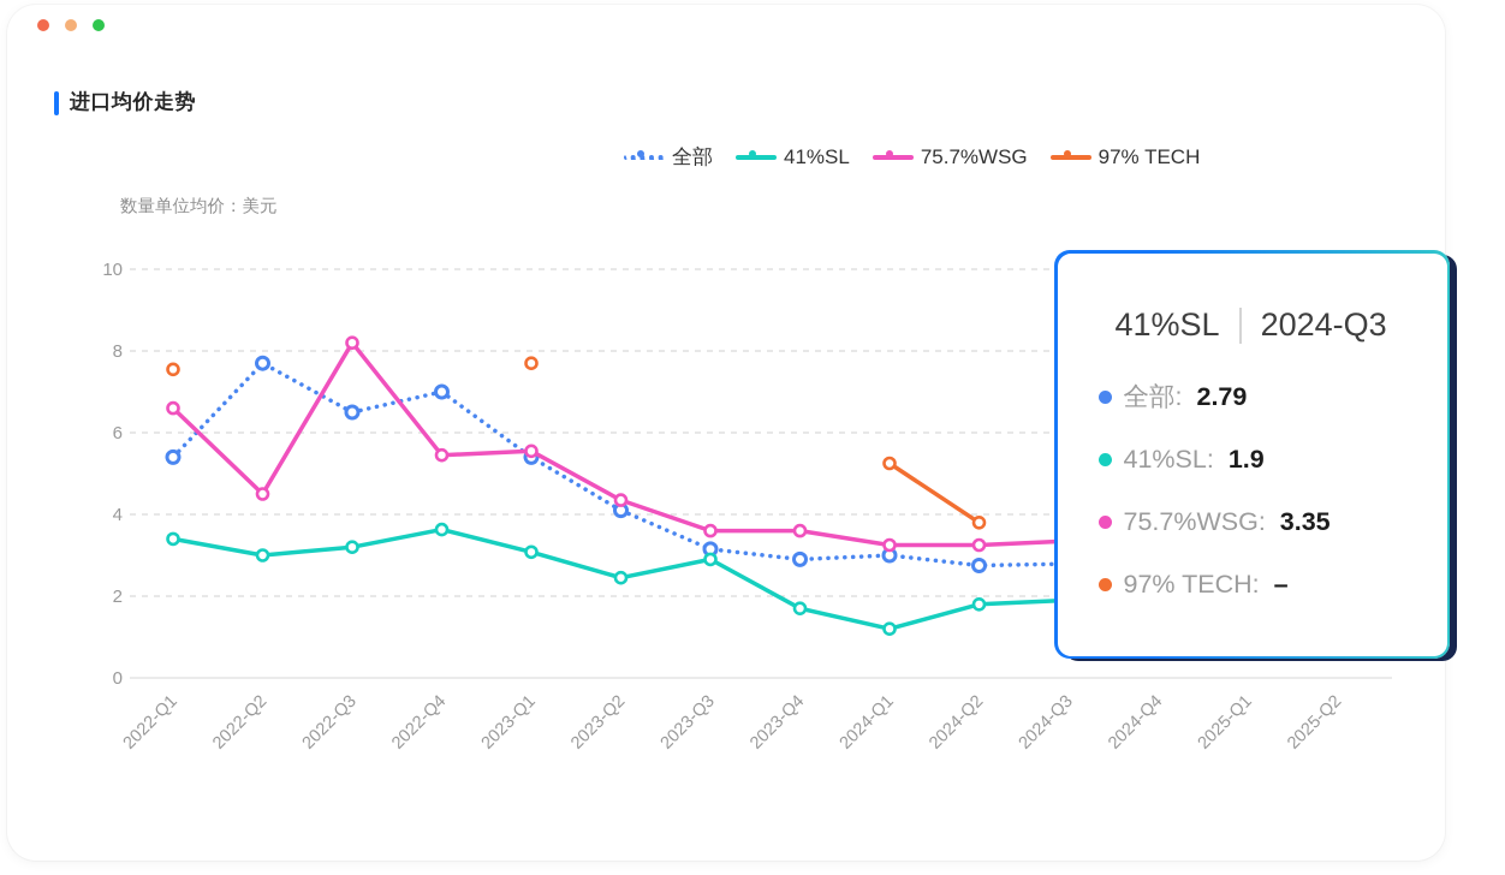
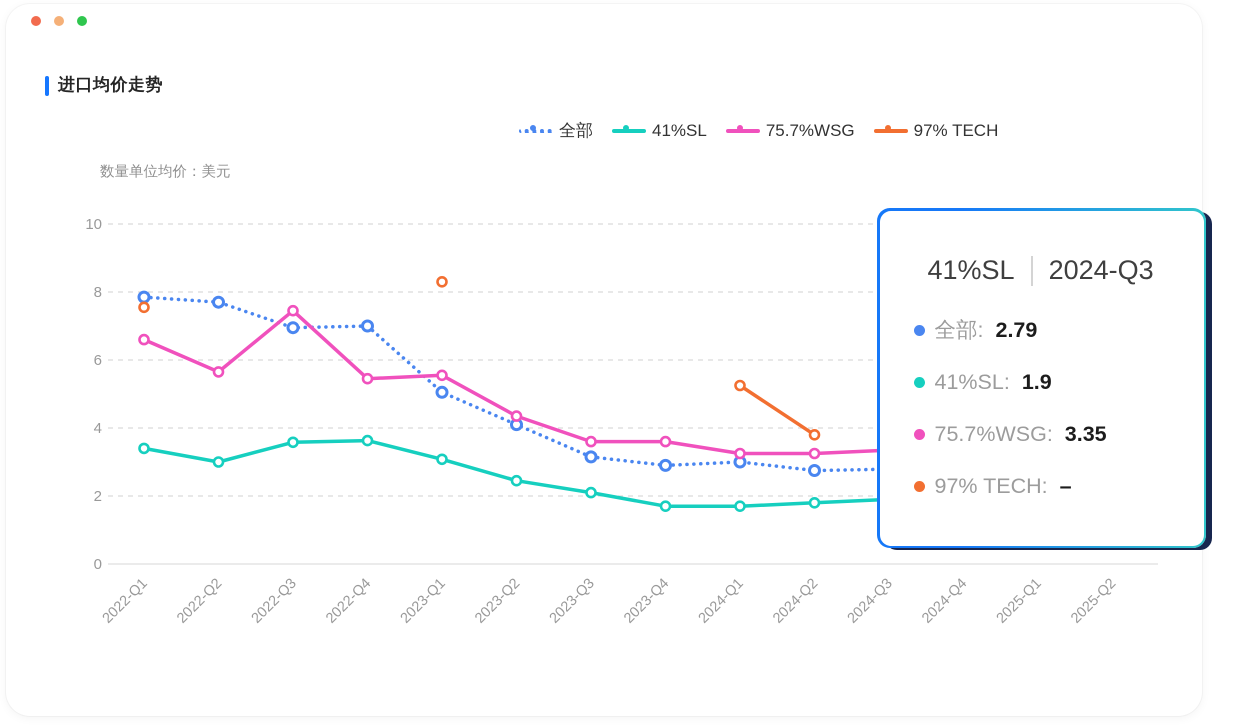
全部/2022-Q1: 5.4 -> 7.8
75.7%WSG/2022-Q2: 4.5 -> 5.7
全部/2022-Q3: 6.5 -> 7.0
41%SL/2022-Q3: 3.2 -> 3.6
75.7%WSG/2022-Q3: 8.2 -> 7.5
全部/2023-Q1: 5.4 -> 5.0
97% TECH/2023-Q1: 7.7 -> 8.3
41%SL/2023-Q3: 2.9 -> 2.1
41%SL/2024-Q1: 1.2 -> 1.7
